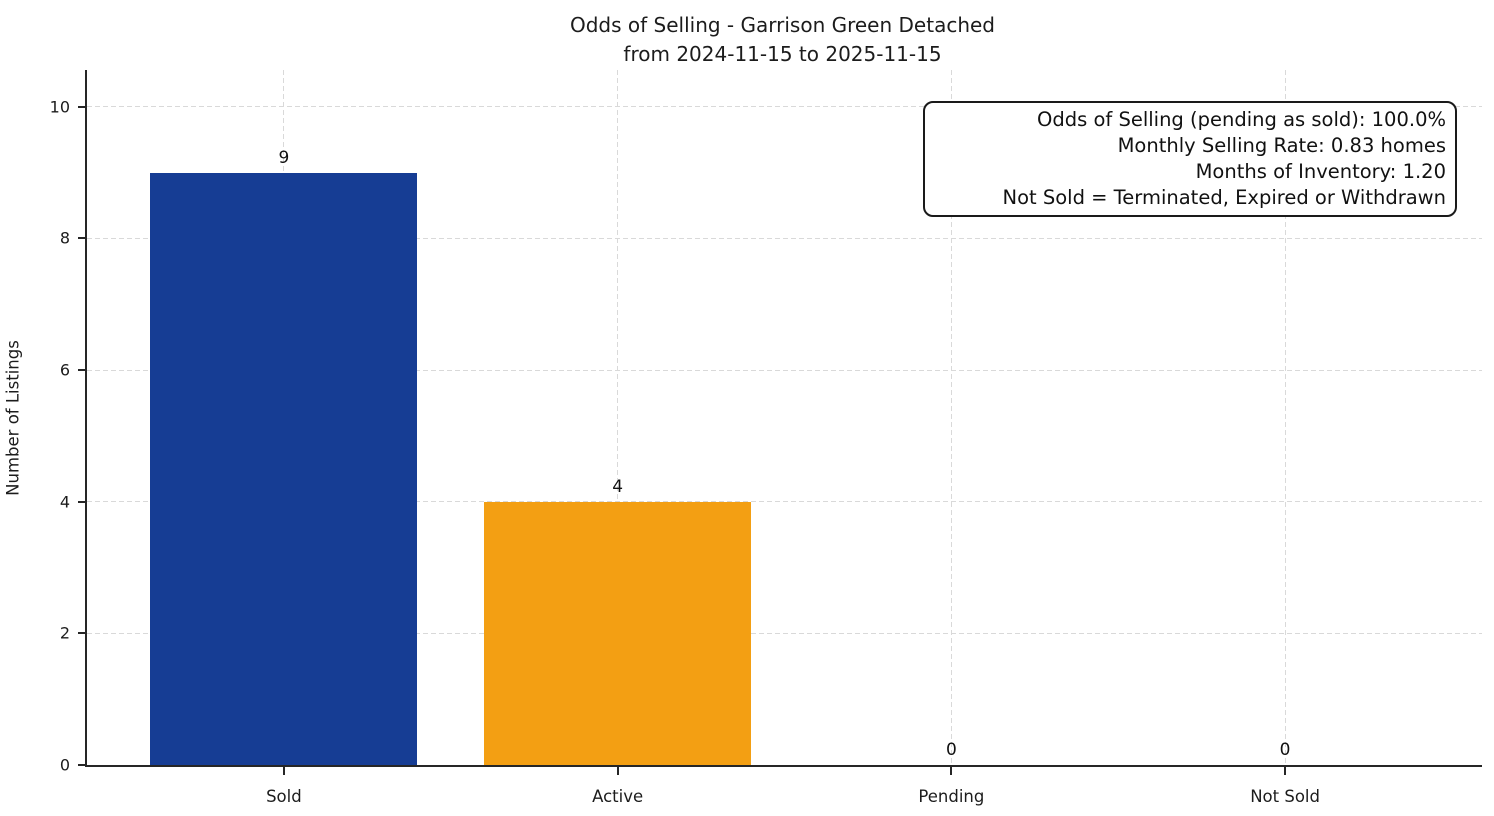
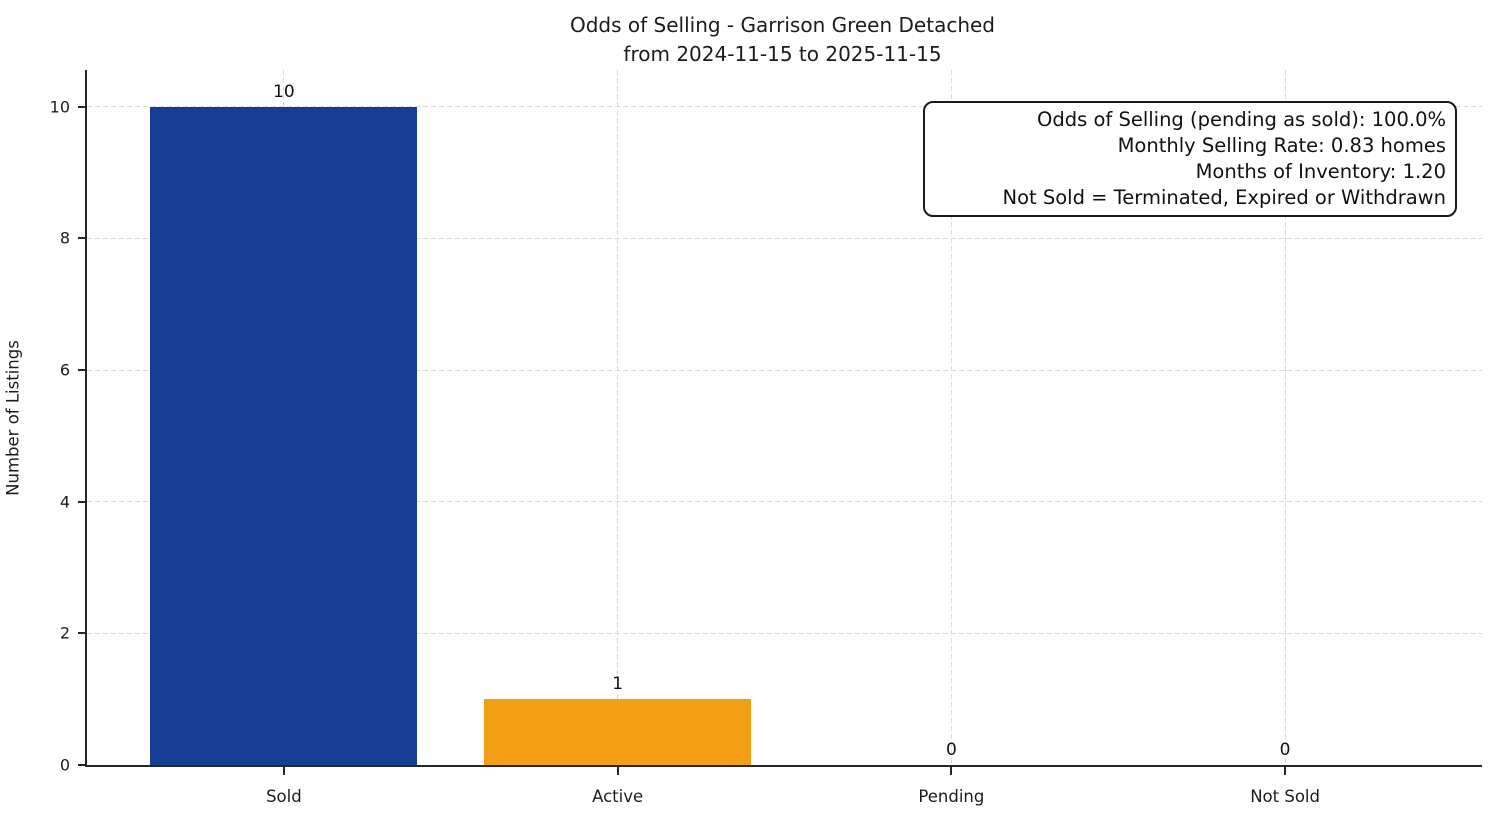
Sold: 9 -> 10
Active: 4 -> 1
